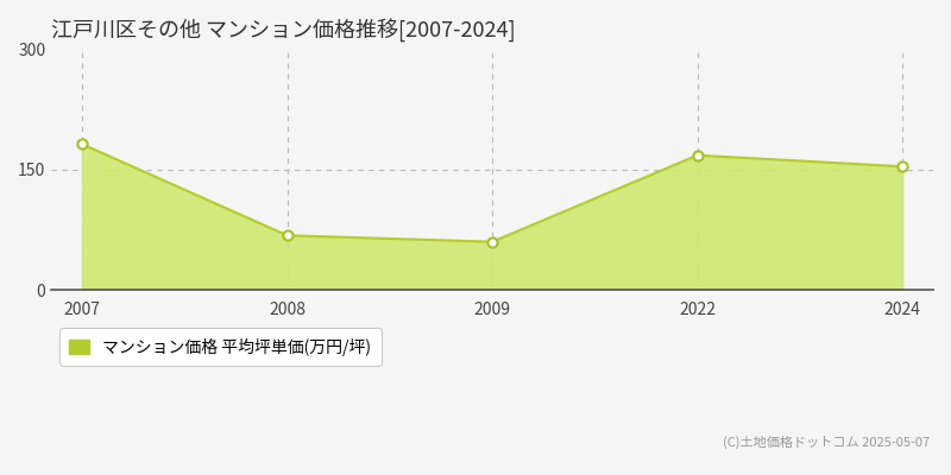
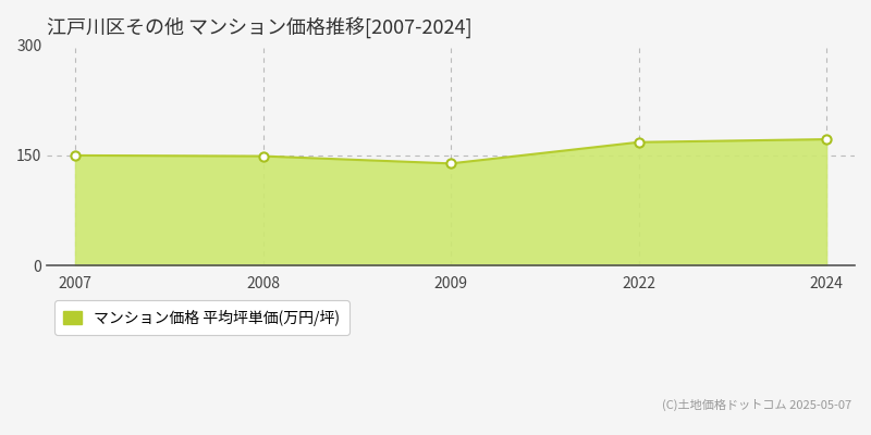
2007: 182 -> 150
2008: 68 -> 149
2009: 60 -> 139
2024: 154 -> 172
